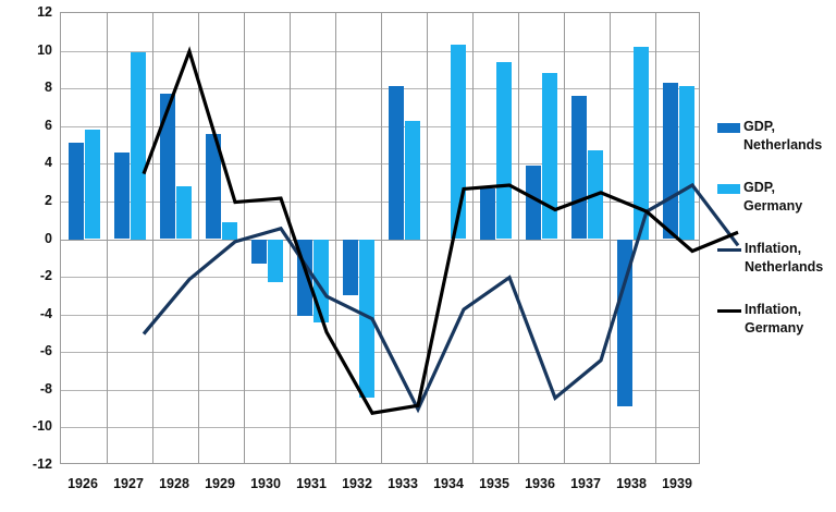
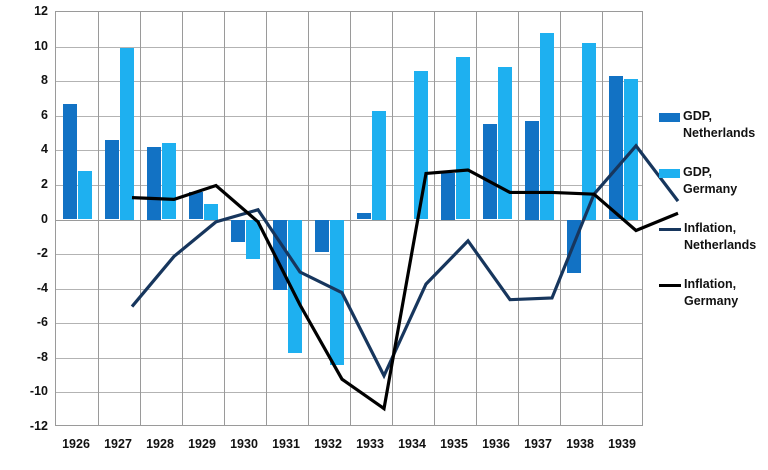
GDP, Netherlands/1926: 5.1 -> 6.7
GDP, Germany/1926: 5.8 -> 2.8
Inflation, Germany/1926: 4.1 -> 1.9
Inflation, Germany/1927: 10.6 -> 1.8
GDP, Netherlands/1928: 7.7 -> 4.2
GDP, Germany/1928: 2.8 -> 4.4
GDP, Netherlands/1929: 5.6 -> 1.6
Inflation, Germany/1929: 2.8 -> 0.5
GDP, Germany/1931: -4.4 -> -7.7
GDP, Netherlands/1932: -3.0 -> -1.9
Inflation, Germany/1932: -8.2 -> -10.3
GDP, Netherlands/1933: 8.1 -> 0.4
GDP, Germany/1934: 10.3 -> 8.6
Inflation, Netherlands/1934: -1.4 -> -0.6
Inflation, Netherlands/1935: -7.8 -> -4.0
GDP, Netherlands/1936: 3.9 -> 5.5
Inflation, Netherlands/1936: -5.8 -> -3.9
Inflation, Germany/1936: 3.1 -> 2.2
GDP, Netherlands/1937: 7.6 -> 5.7
GDP, Germany/1937: 4.7 -> 10.8
GDP, Netherlands/1938: -8.9 -> -3.1
Inflation, Netherlands/1938: 3.5 -> 4.9
Inflation, Netherlands/1939: 0.3 -> 1.7
